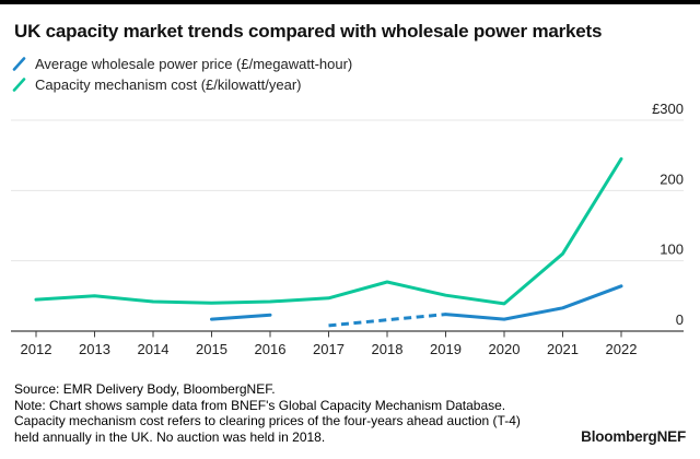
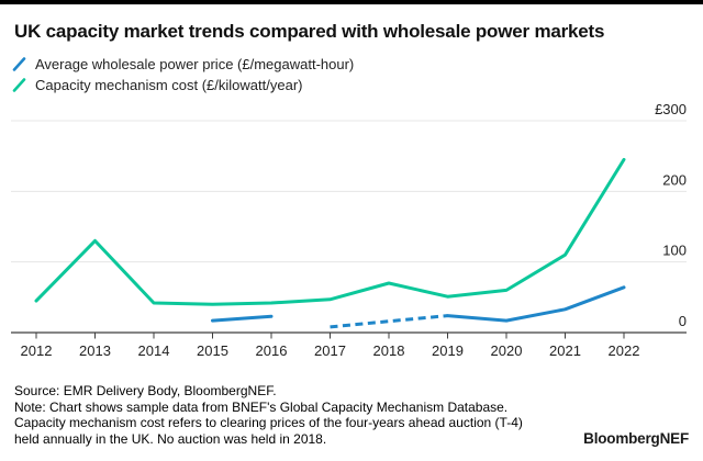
Capacity mechanism cost (£/kilowatt/year)/2013: £50 -> £130
Capacity mechanism cost (£/kilowatt/year)/2020: £40 -> £60
